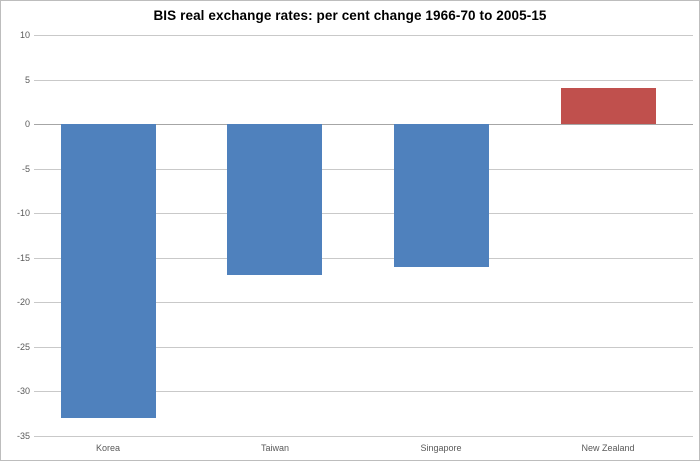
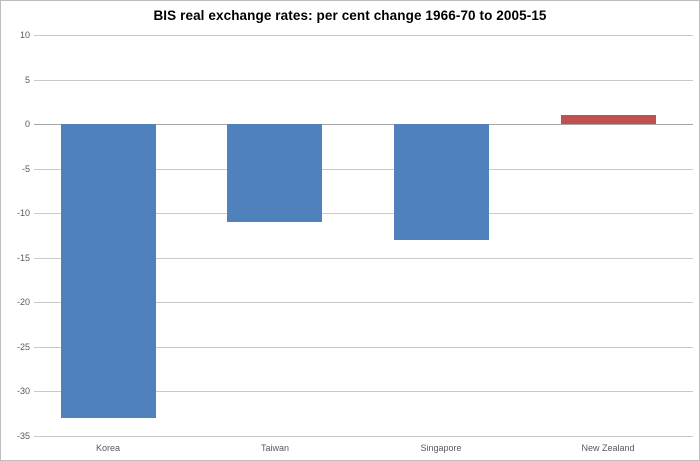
Taiwan: -17 -> -11
Singapore: -16 -> -13
New Zealand: 4 -> 1
